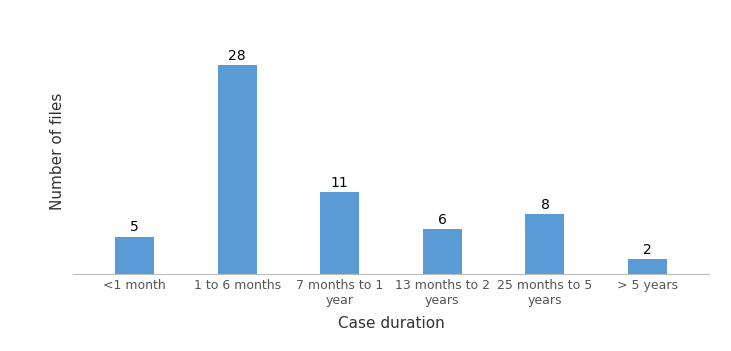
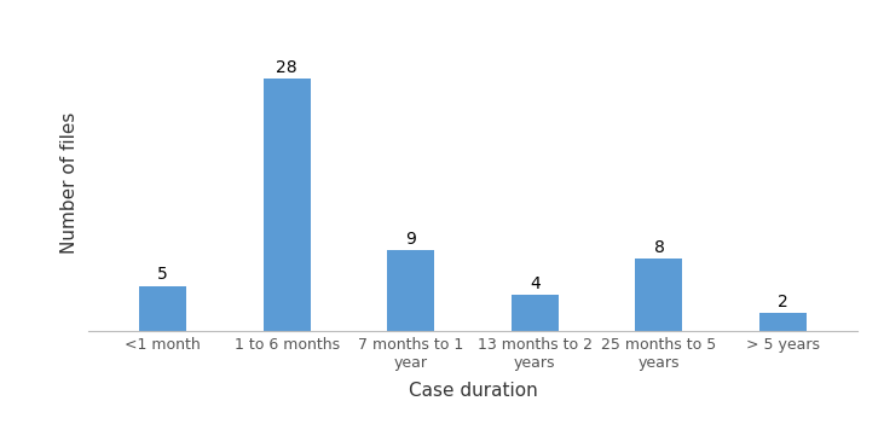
7 months to 1 year: 11 -> 9
13 months to 2 years: 6 -> 4
